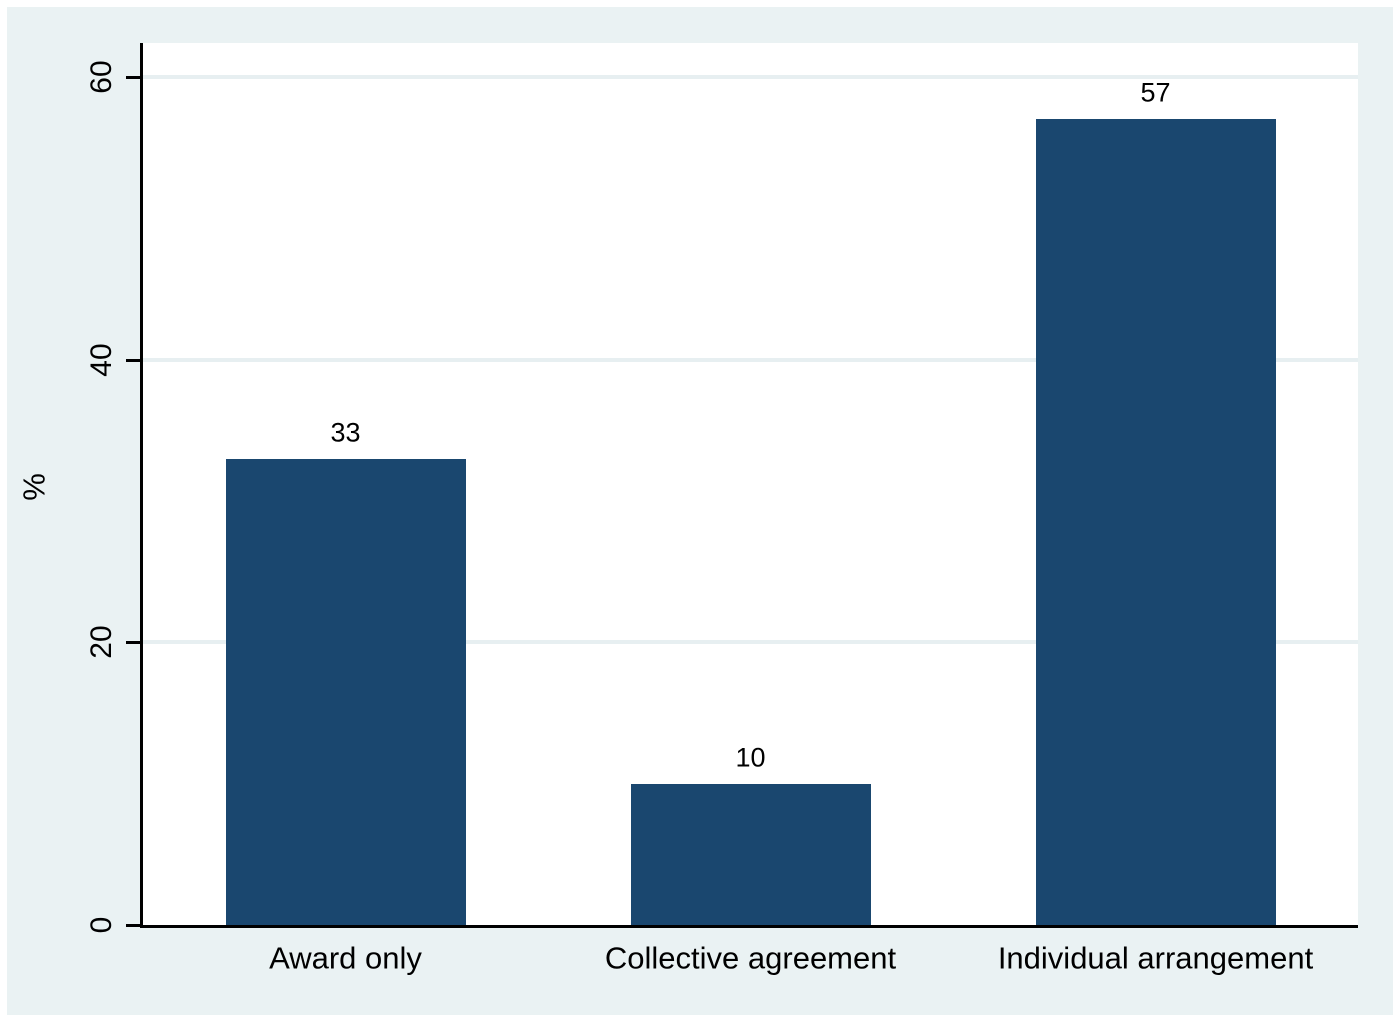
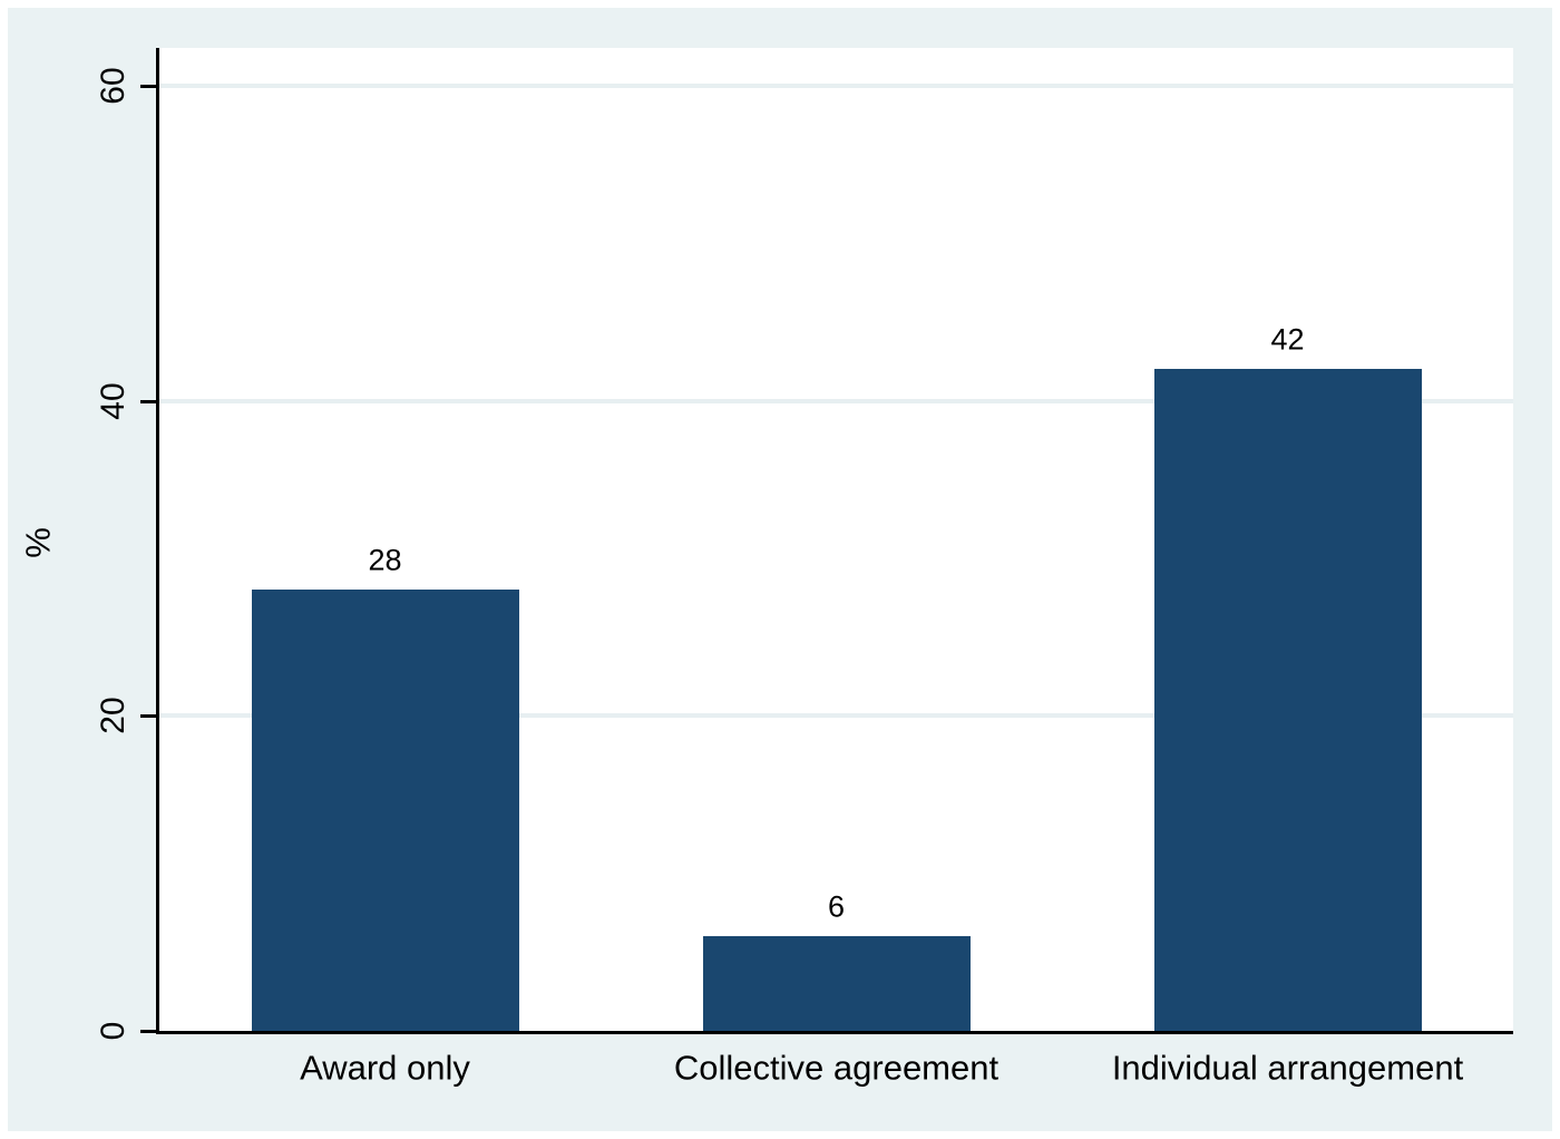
Award only: 33 -> 28
Collective agreement: 10 -> 6
Individual arrangement: 57 -> 42
